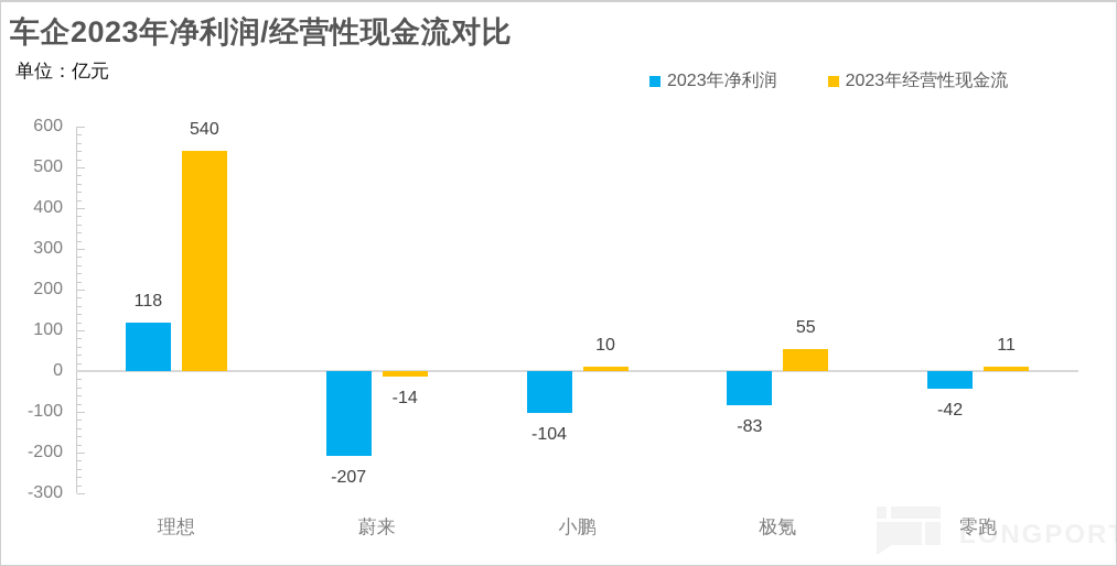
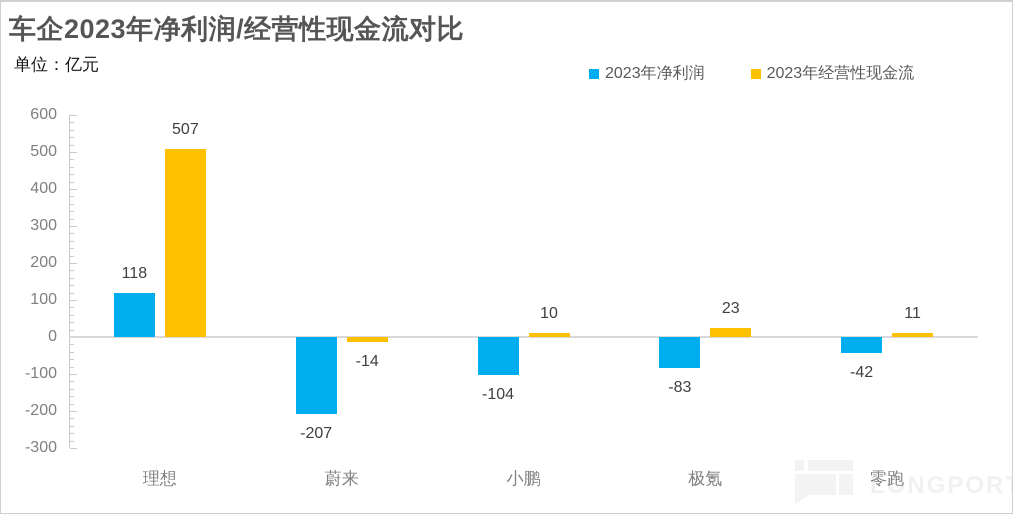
2023年经营性现金流/理想: 540 -> 507
2023年经营性现金流/极氪: 55 -> 23
